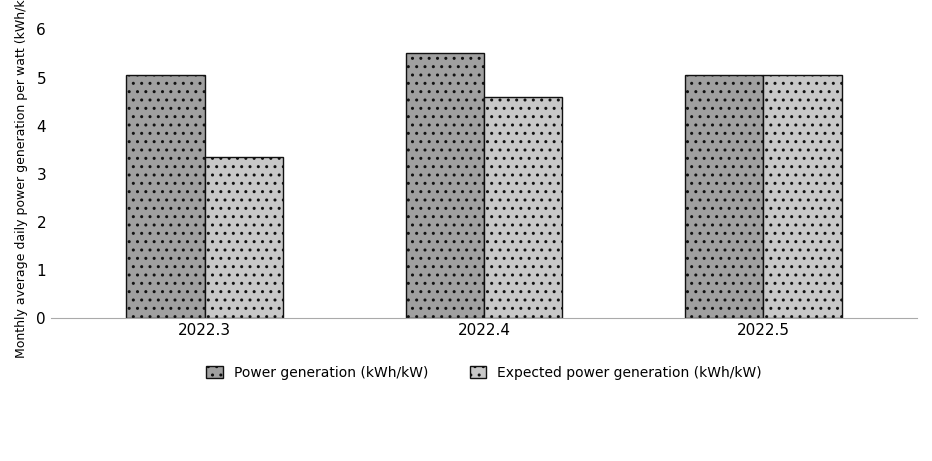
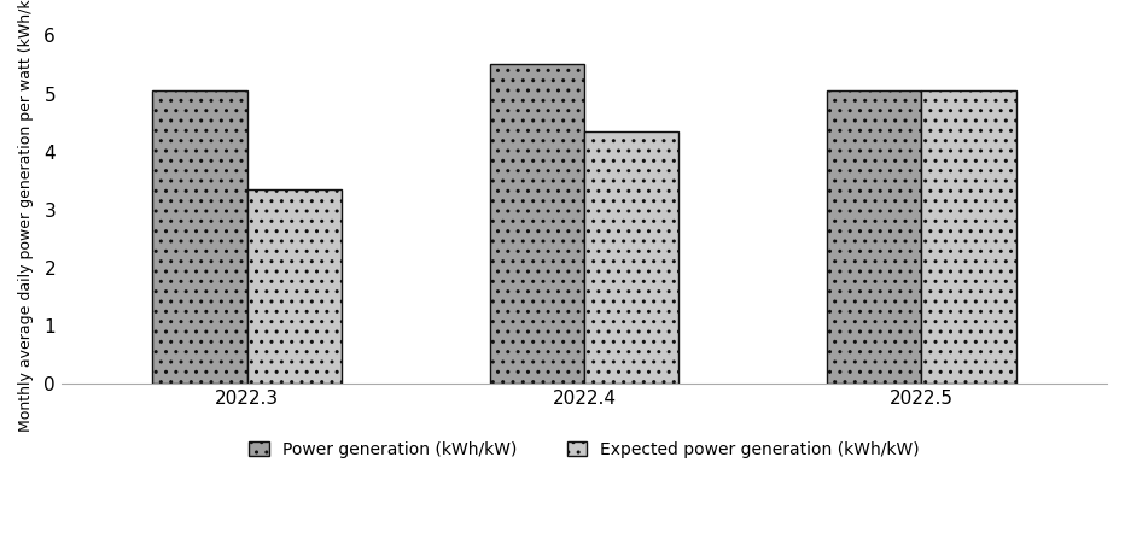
Expected power generation (kWh/kW)/2022.4: 4.60 -> 4.35
